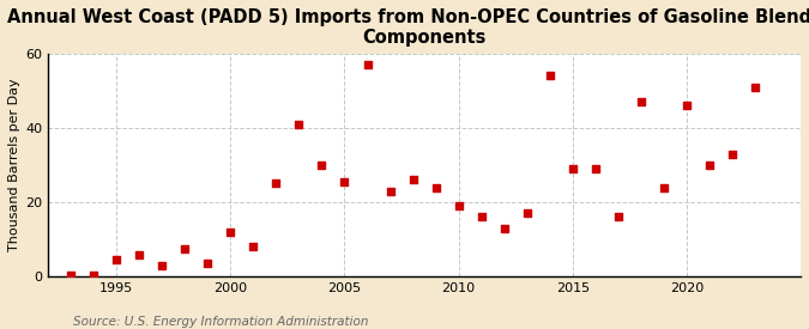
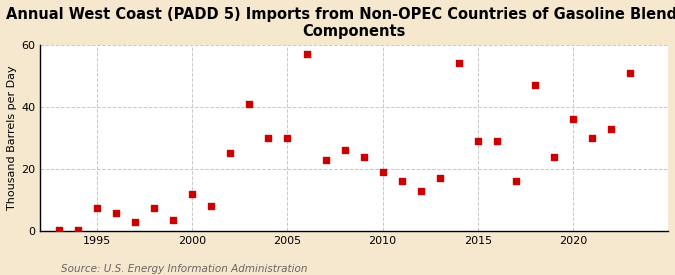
1995: 4.5 -> 7.5
2005: 25.5 -> 30.0
2020: 46.0 -> 36.0
